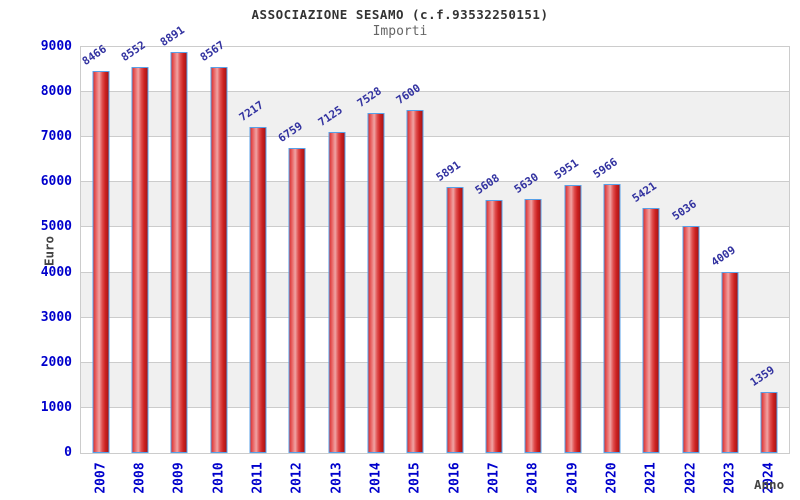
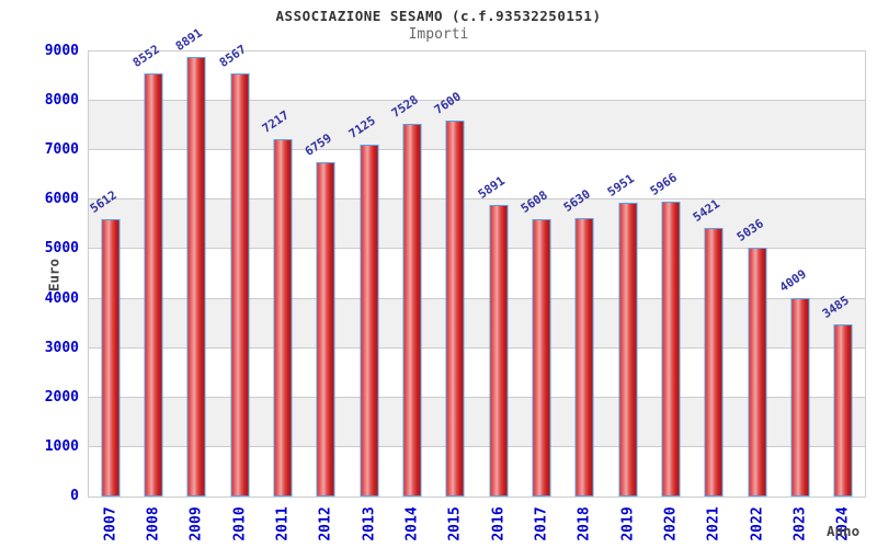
2007: 8466 -> 5612
2024: 1359 -> 3485
